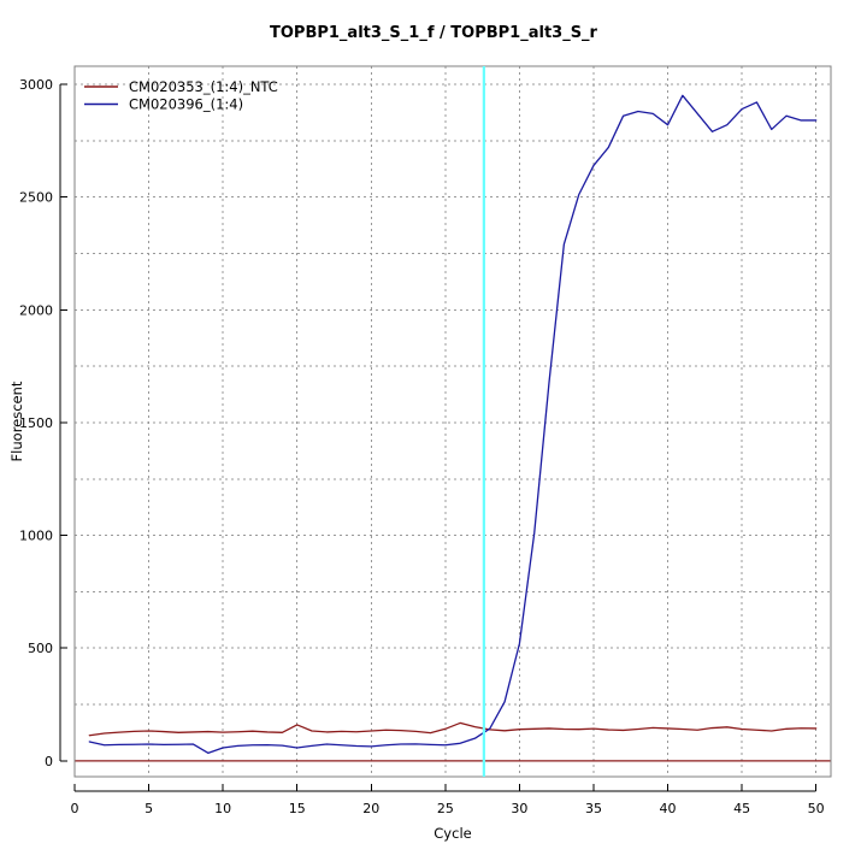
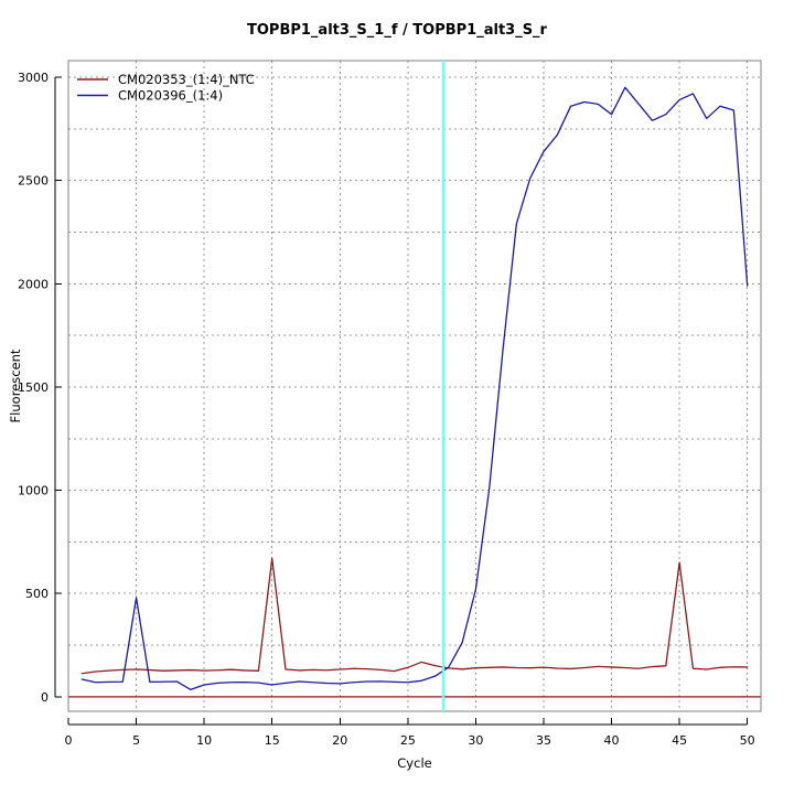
CM020396_(1:4)/5: 70 -> 480
CM020353_(1:4)_NTC/15: 160 -> 670
CM020353_(1:4)_NTC/45: 140 -> 650
CM020396_(1:4)/50: 2840 -> 1990
